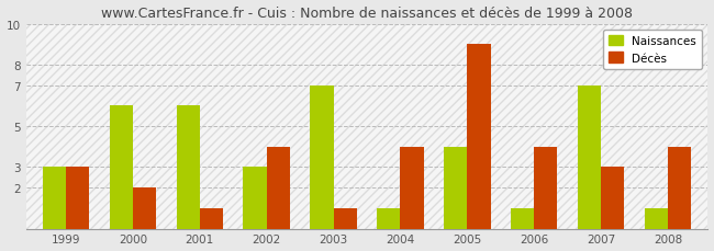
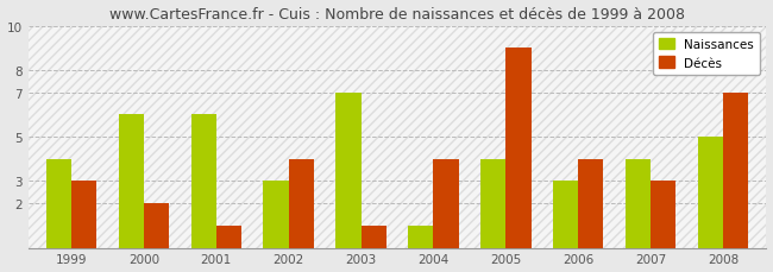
Naissances/1999: 3 -> 4
Naissances/2006: 1 -> 3
Naissances/2007: 7 -> 4
Naissances/2008: 1 -> 5
Décès/2008: 4 -> 7
